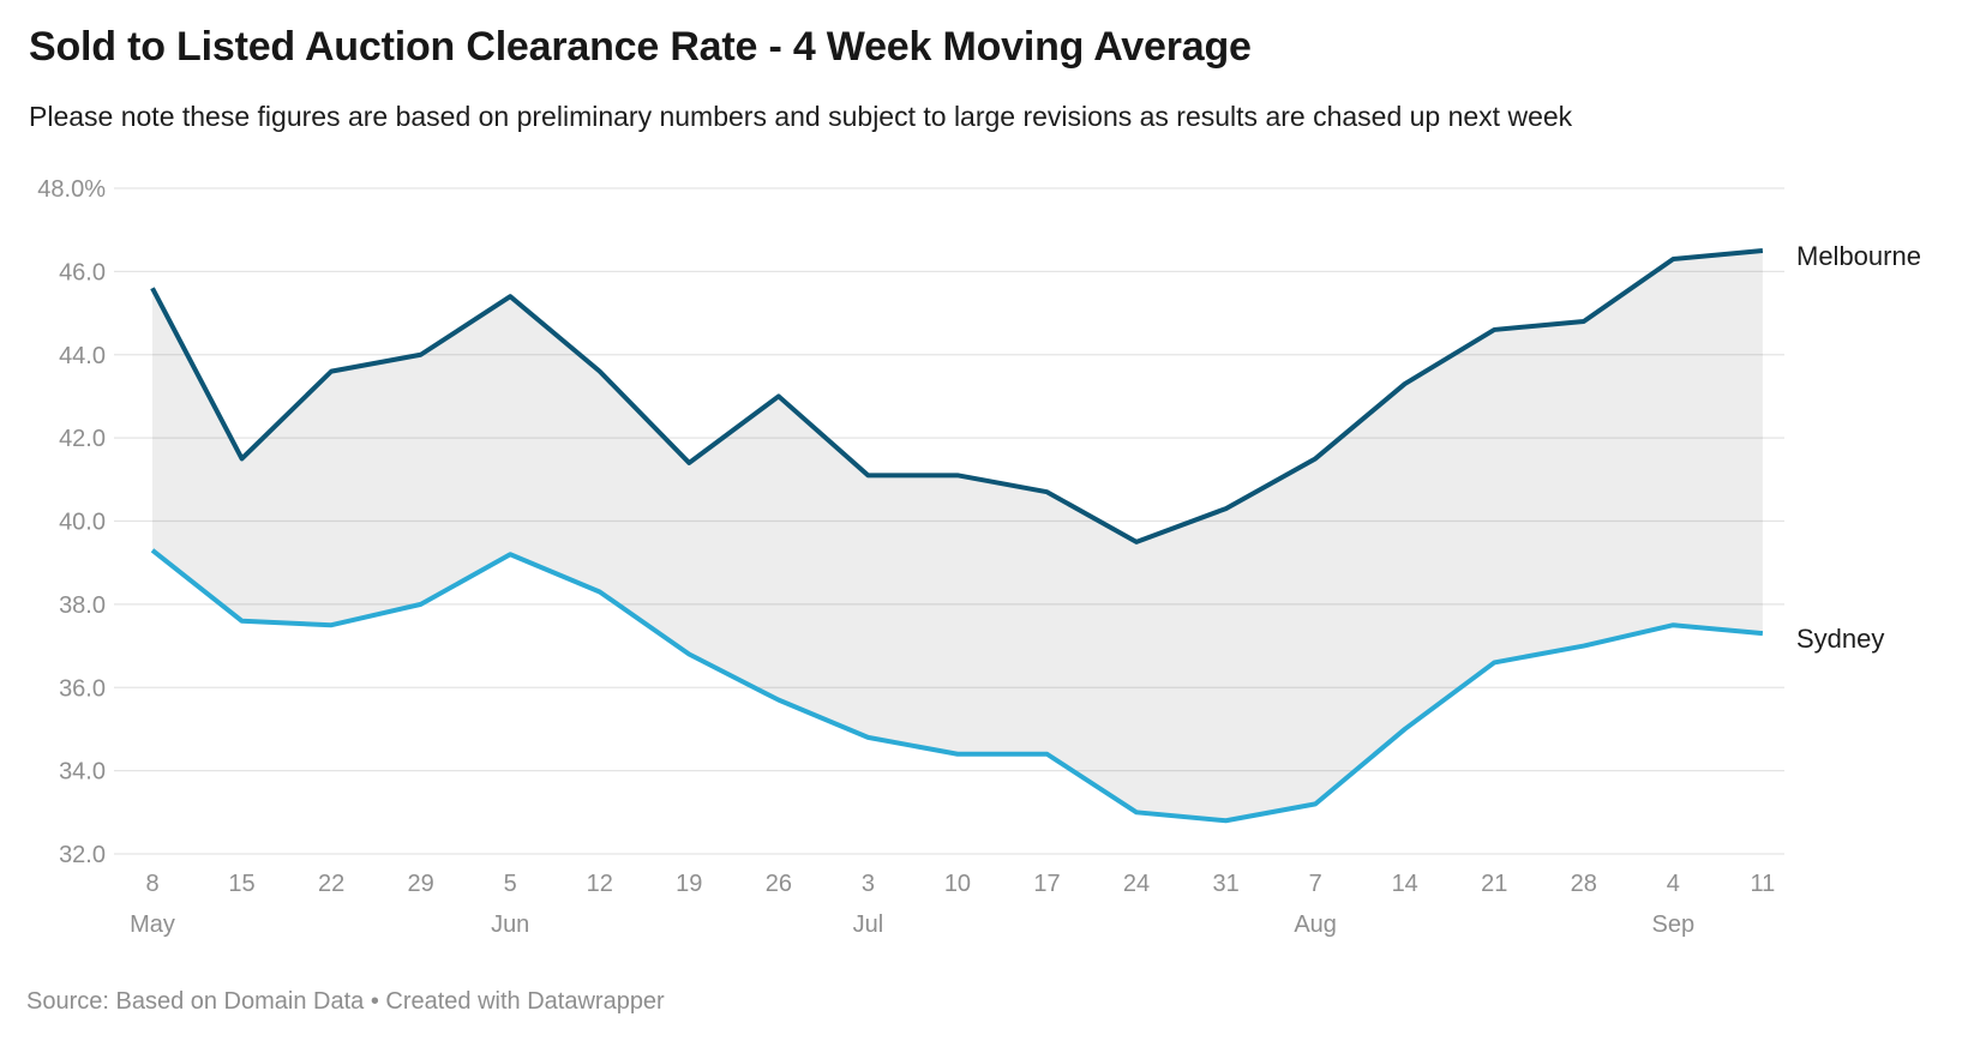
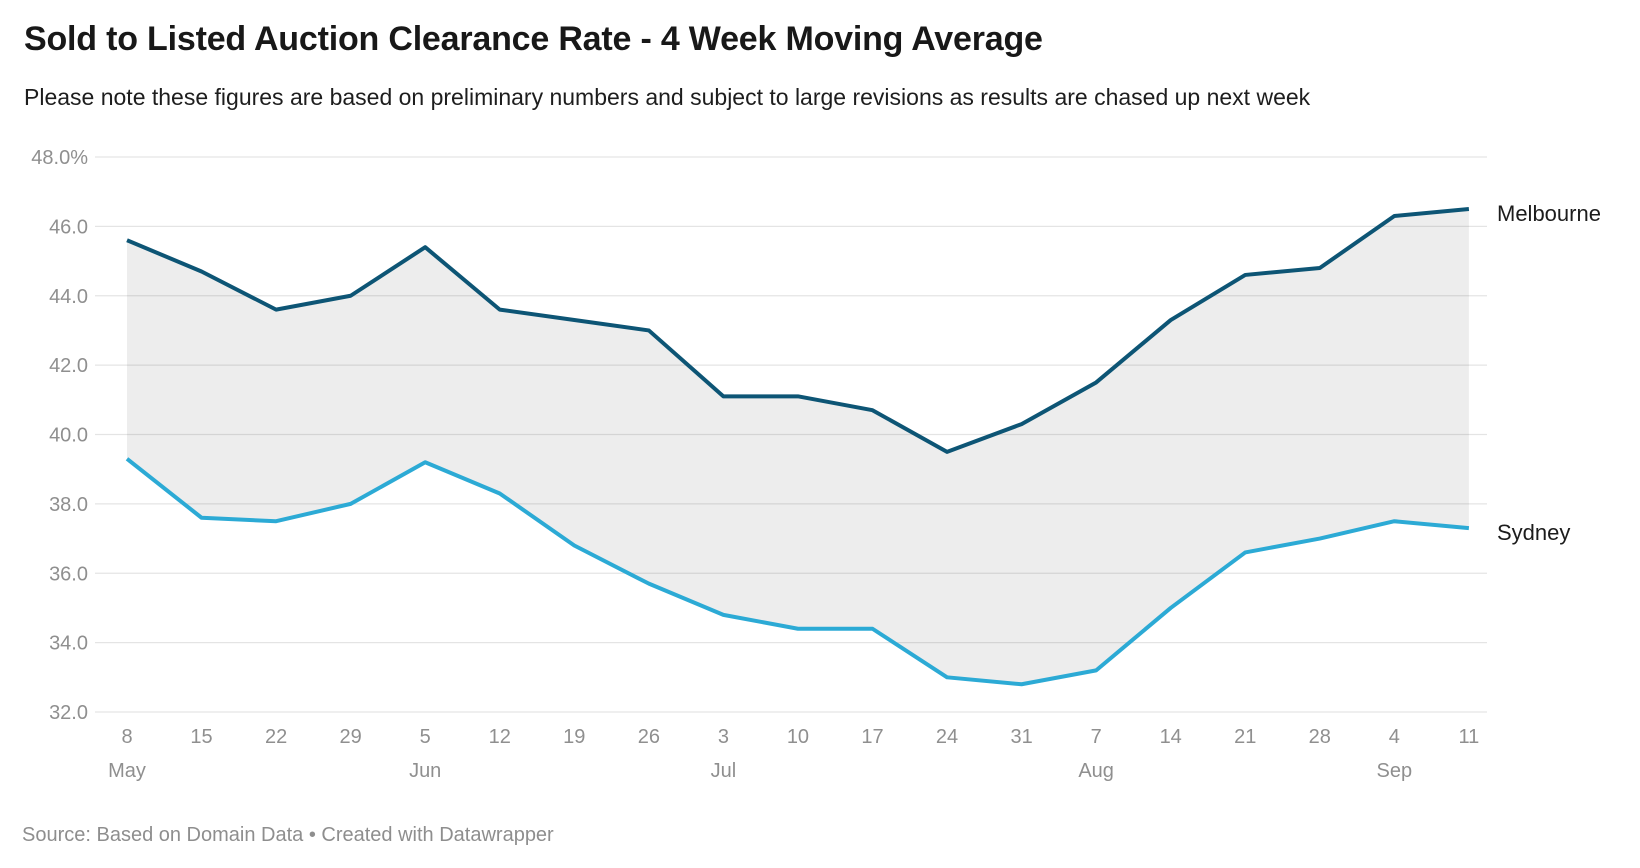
Melbourne/15: 41.5% -> 44.7%
Melbourne/19: 41.4% -> 43.3%
